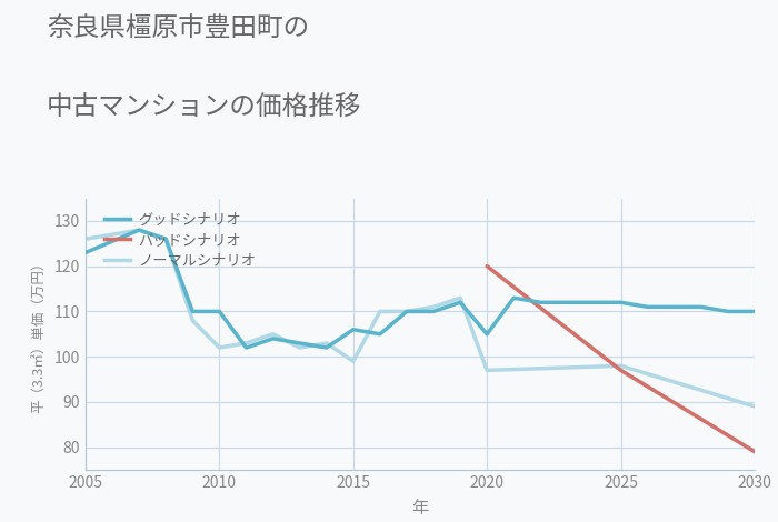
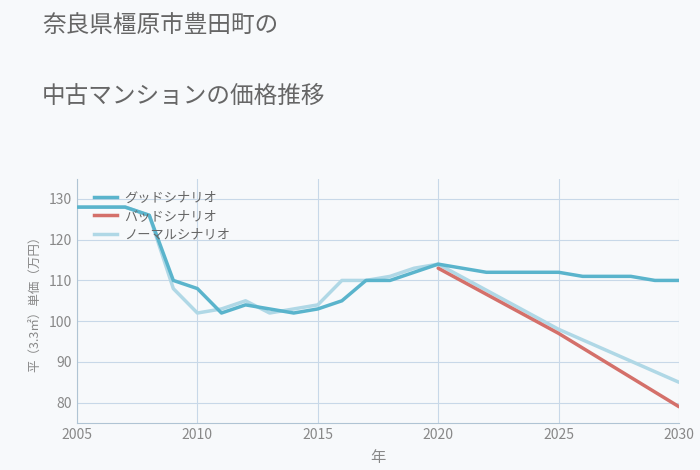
グッドシナリオ/2005: 123 -> 128
ノーマルシナリオ/2005: 126 -> 128
グッドシナリオ/2010: 110 -> 108
グッドシナリオ/2015: 106 -> 103
ノーマルシナリオ/2015: 99 -> 104
グッドシナリオ/2020: 105 -> 114
バッドシナリオ/2020: 120 -> 113
ノーマルシナリオ/2020: 97 -> 114
ノーマルシナリオ/2030: 89 -> 85
